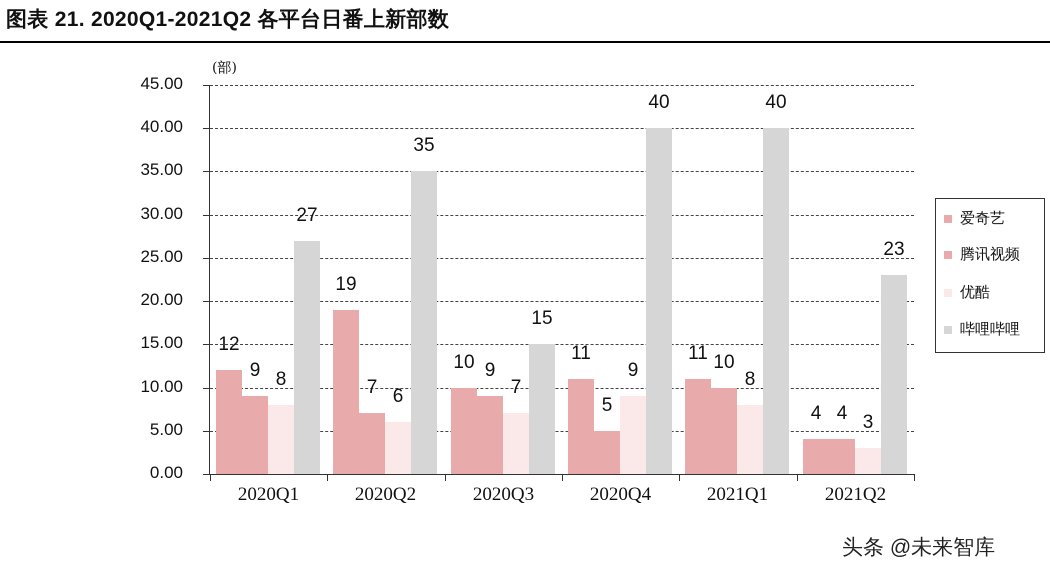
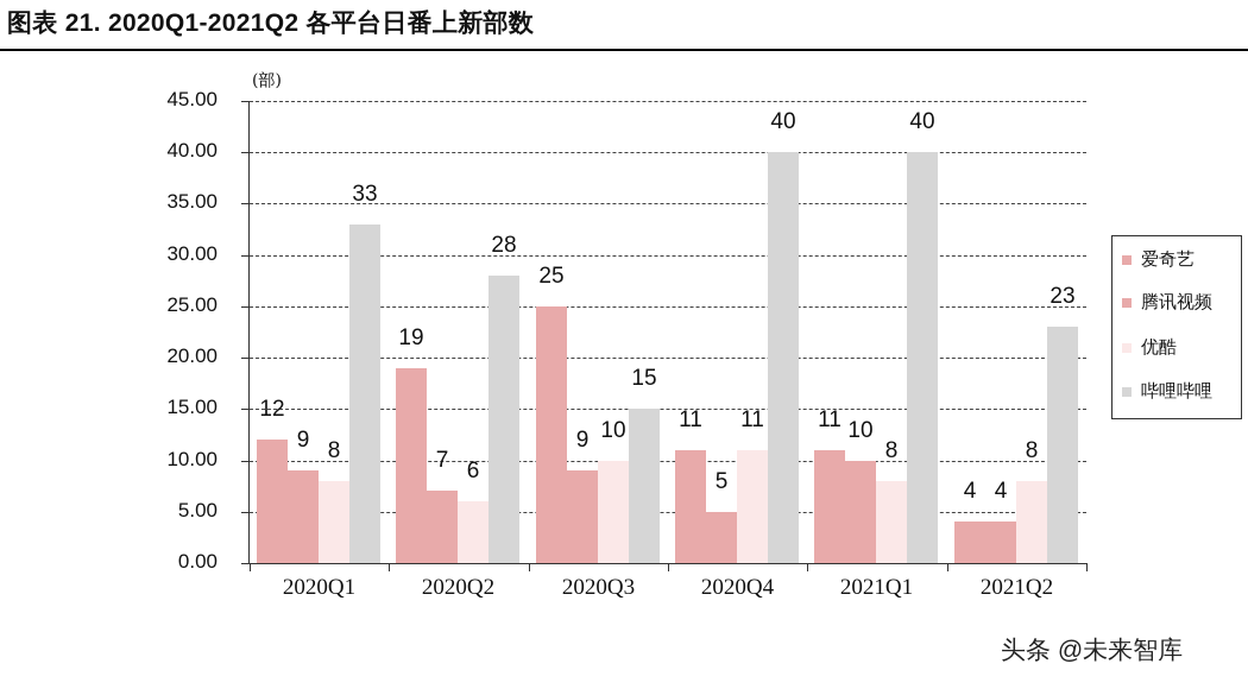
哔哩哔哩/2020Q1: 27 -> 33
哔哩哔哩/2020Q2: 35 -> 28
爱奇艺/2020Q3: 10 -> 25
优酷/2020Q3: 7 -> 10
优酷/2020Q4: 9 -> 11
优酷/2021Q2: 3 -> 8
